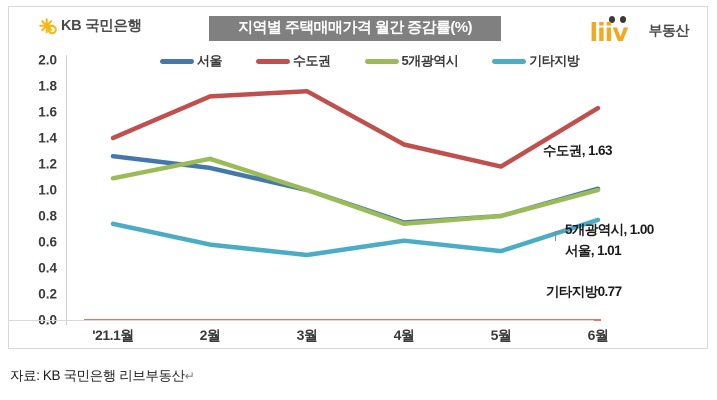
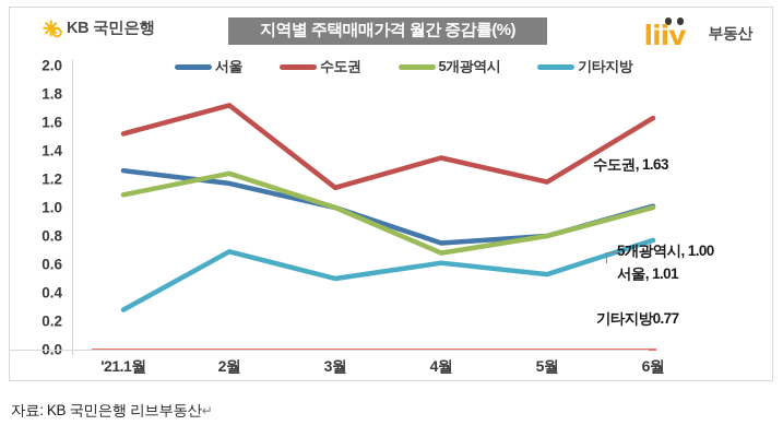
수도권/'21.1월: 1.40 -> 1.52
기타지방/'21.1월: 0.74 -> 0.28
기타지방/2월: 0.58 -> 0.69
수도권/3월: 1.76 -> 1.14
5개광역시/4월: 0.74 -> 0.68
